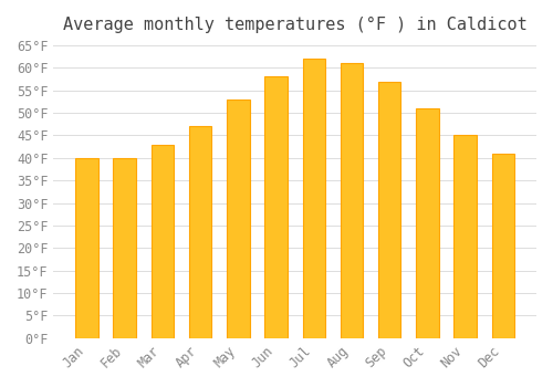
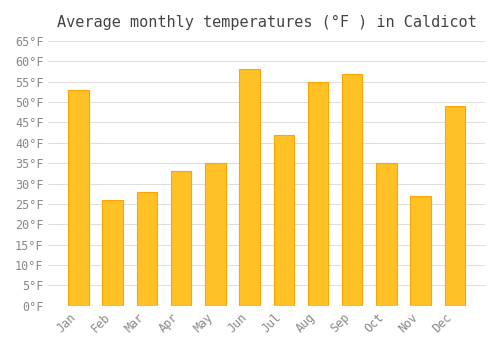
Jan: 40°F -> 53°F
Feb: 40°F -> 26°F
Mar: 43°F -> 28°F
Apr: 47°F -> 33°F
May: 53°F -> 35°F
Jul: 62°F -> 42°F
Aug: 61°F -> 55°F
Oct: 51°F -> 35°F
Nov: 45°F -> 27°F
Dec: 41°F -> 49°F
